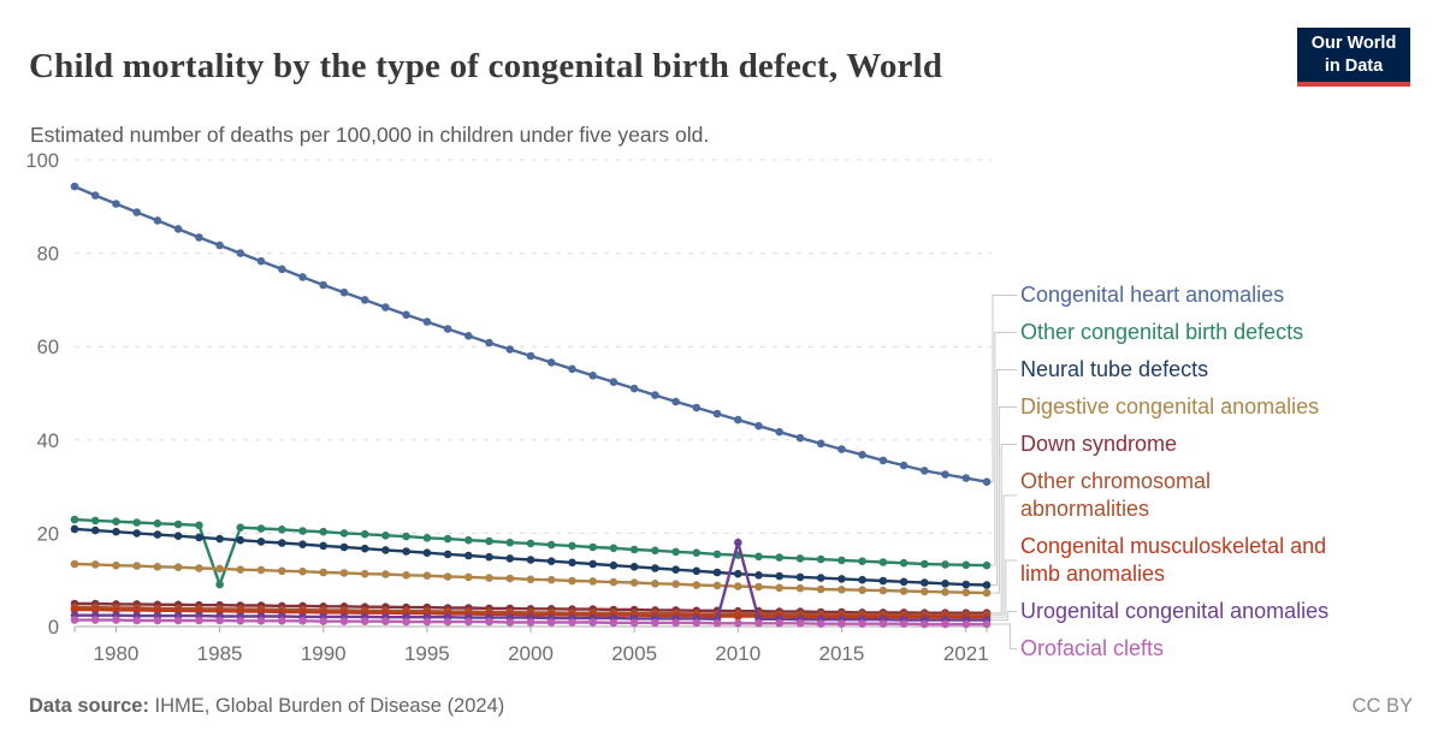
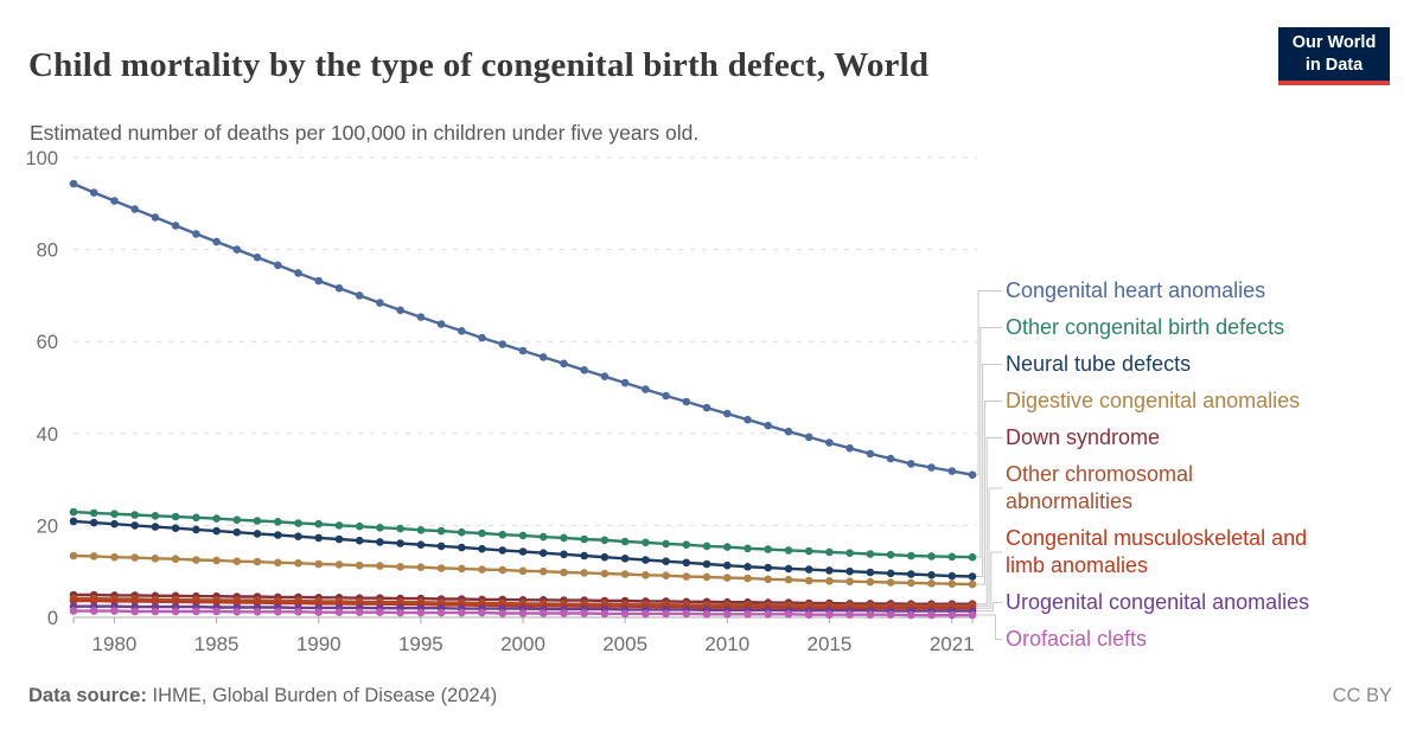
Other congenital birth defects/1985: 9 -> 22
Urogenital congenital anomalies/2010: 18 -> 2
